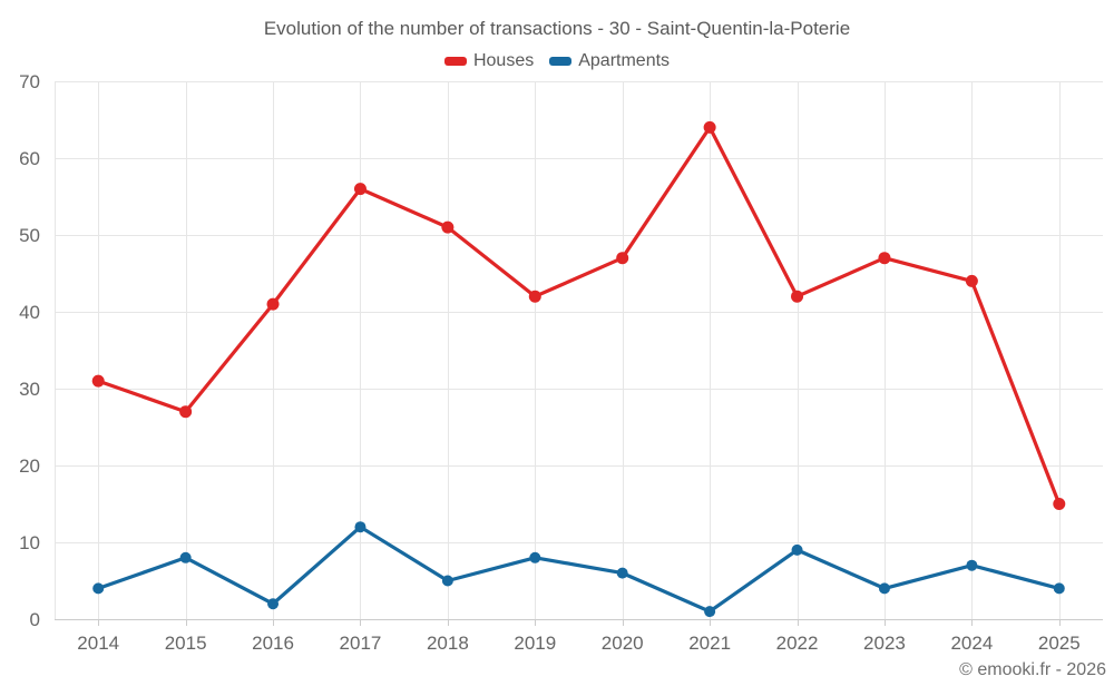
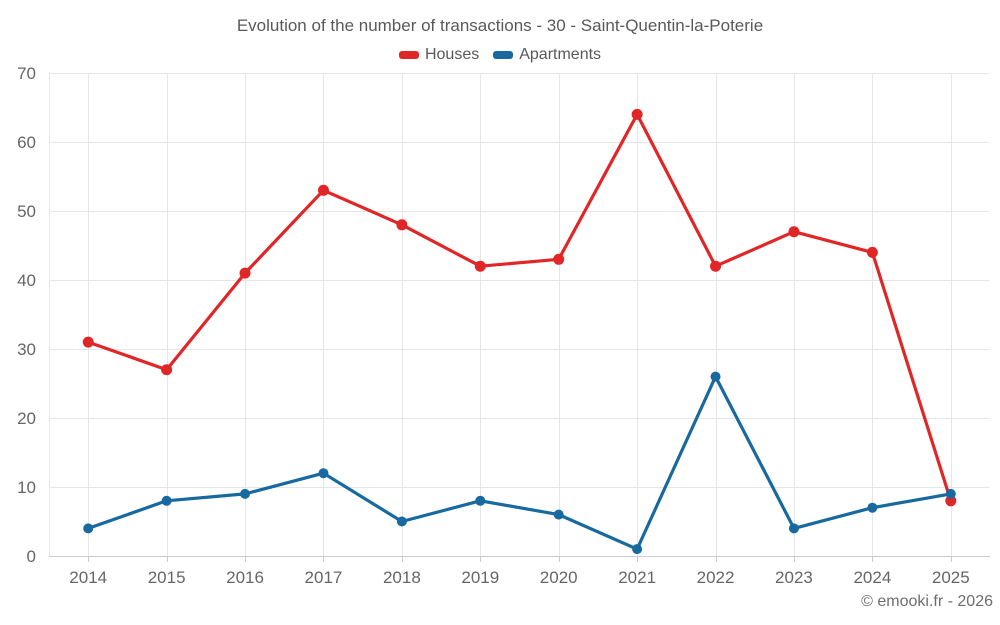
Apartments/2016: 2 -> 9
Houses/2017: 56 -> 53
Houses/2018: 51 -> 48
Houses/2020: 47 -> 43
Apartments/2022: 9 -> 26
Houses/2025: 15 -> 8
Apartments/2025: 4 -> 9
